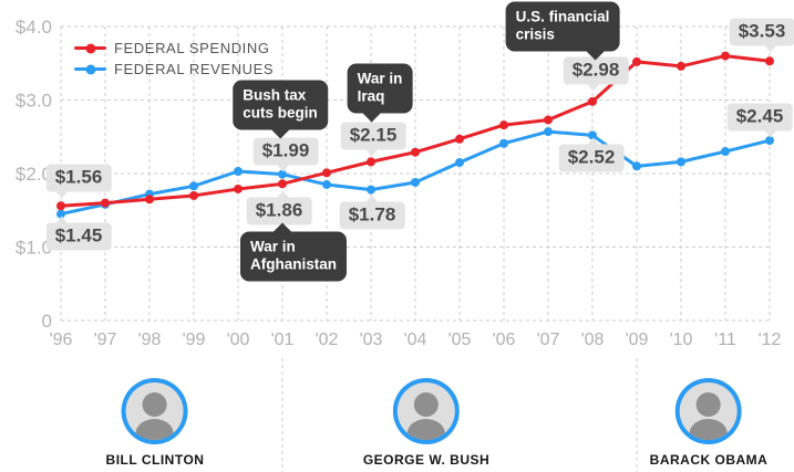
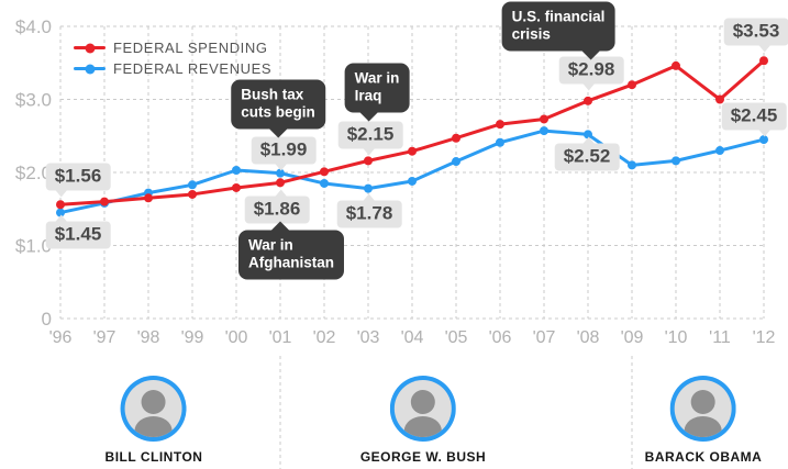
FEDERAL SPENDING/'09: $3.5 -> $3.2
FEDERAL SPENDING/'11: $3.6 -> $3.0
